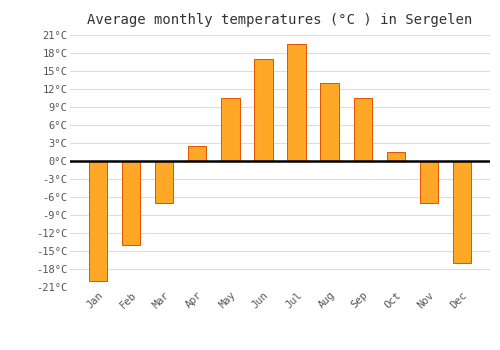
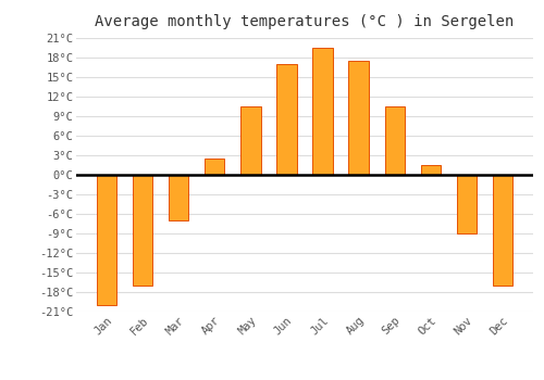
Feb: -14.0°C -> -17.0°C
Aug: 13.0°C -> 17.5°C
Nov: -7.0°C -> -9.0°C
